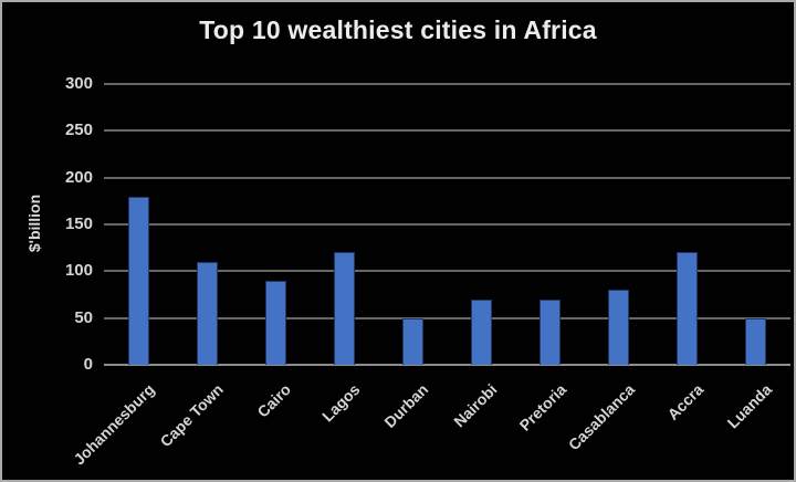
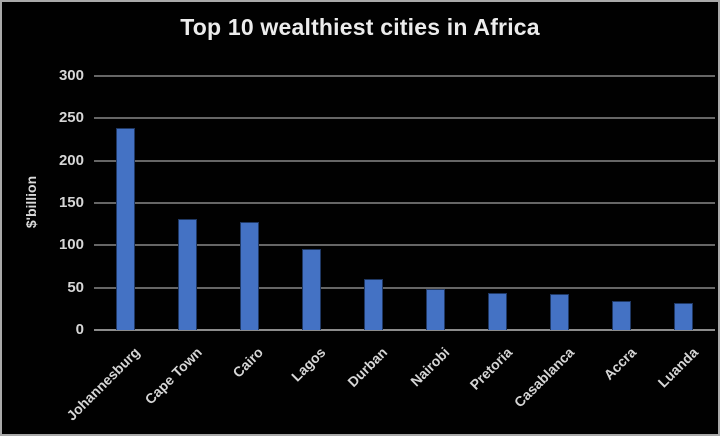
Johannesburg: 180 -> 240
Cape Town: 110 -> 130
Cairo: 90 -> 130
Lagos: 120 -> 100
Durban: 50 -> 60
Nairobi: 70 -> 50
Pretoria: 70 -> 40
Casablanca: 80 -> 40
Accra: 120 -> 30
Luanda: 50 -> 30
